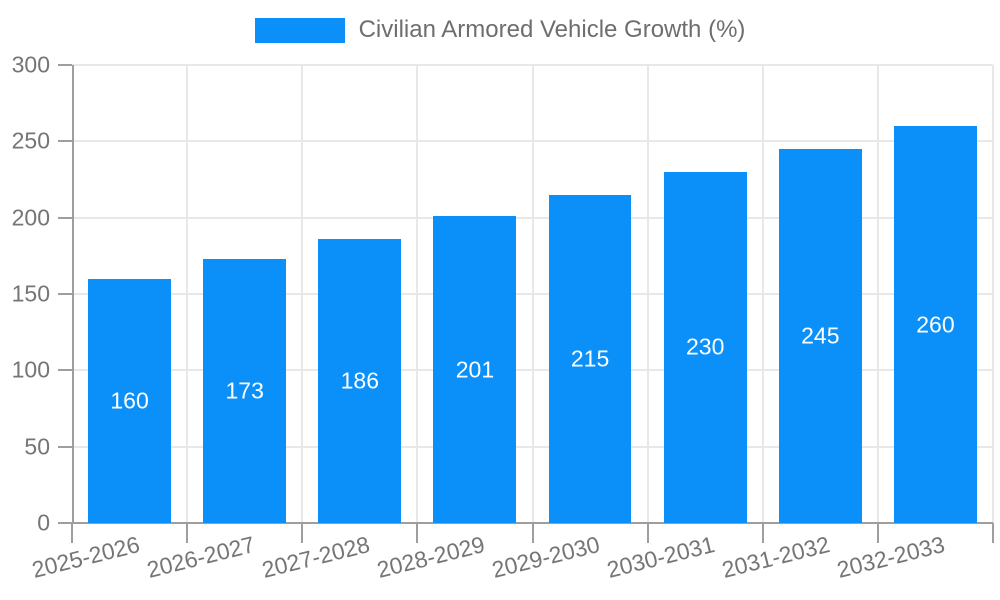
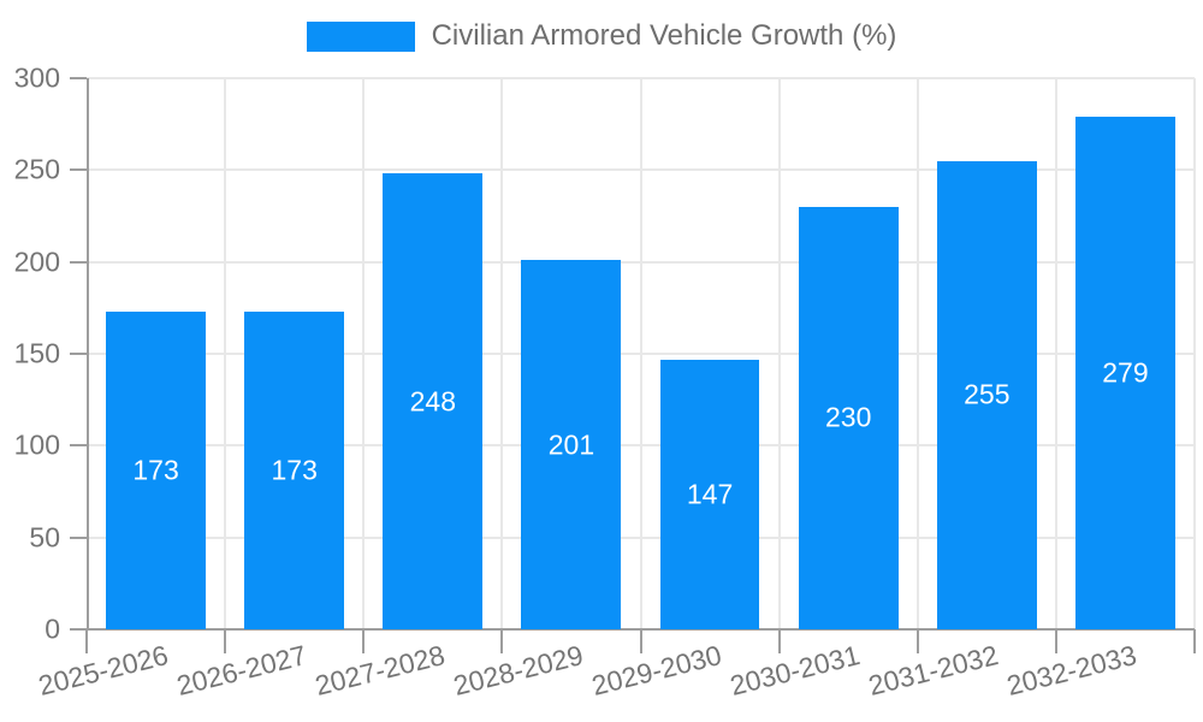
2025-2026: 160 -> 173
2027-2028: 186 -> 248
2029-2030: 215 -> 147
2031-2032: 245 -> 255
2032-2033: 260 -> 279
